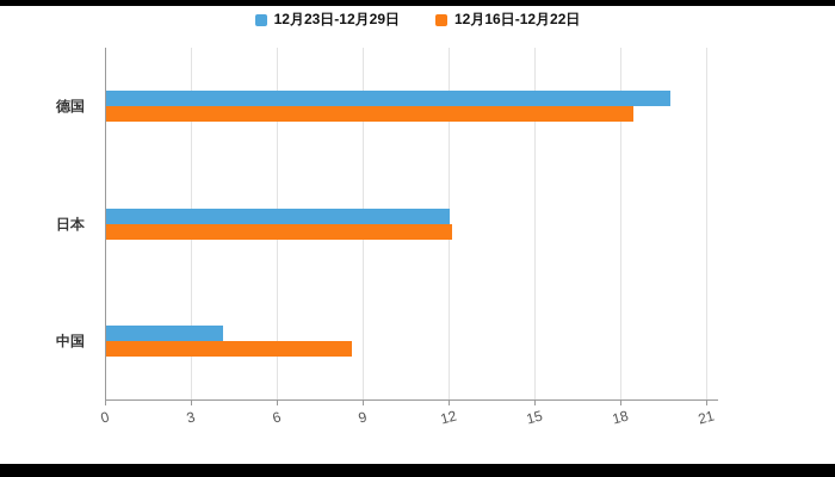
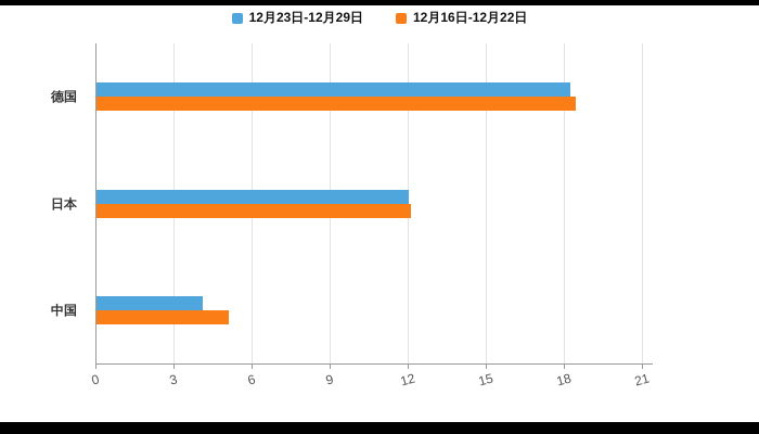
12月23日-12月29日/德国: 19.7 -> 18.2
12月16日-12月22日/中国: 8.6 -> 5.1
